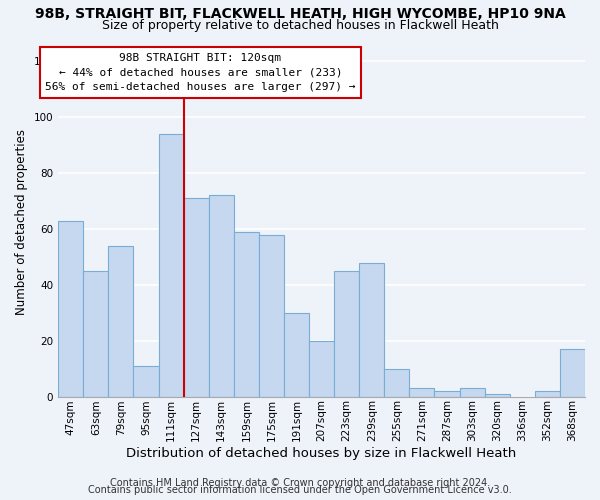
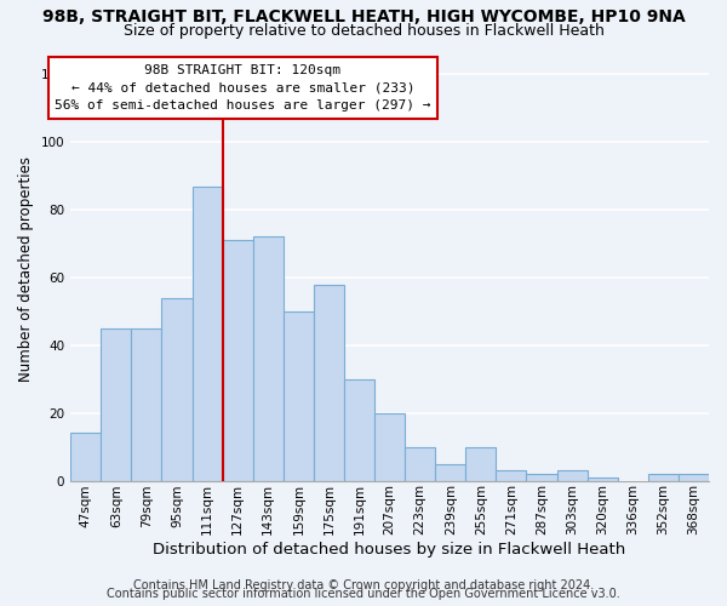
47sqm: 63 -> 14
79sqm: 54 -> 45
95sqm: 11 -> 54
111sqm: 94 -> 87
159sqm: 59 -> 50
223sqm: 45 -> 10
239sqm: 48 -> 5
368sqm: 17 -> 2
